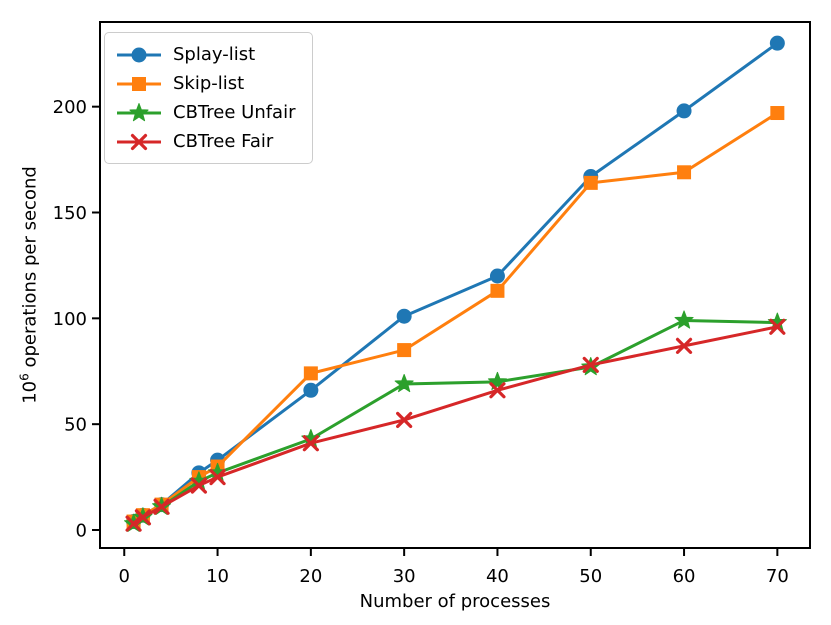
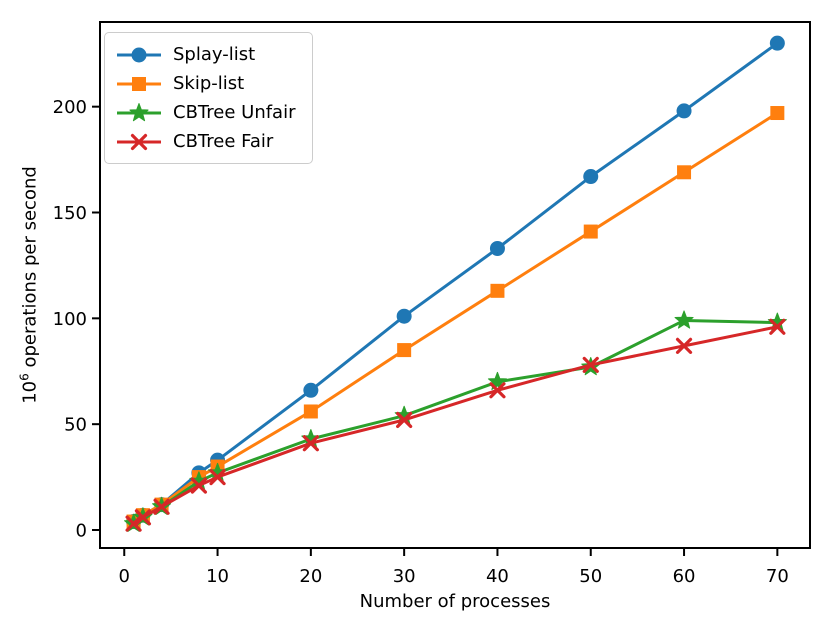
Skip-list/20: 74 -> 56
CBTree Unfair/30: 69 -> 54
Splay-list/40: 120 -> 133
Skip-list/50: 164 -> 141
